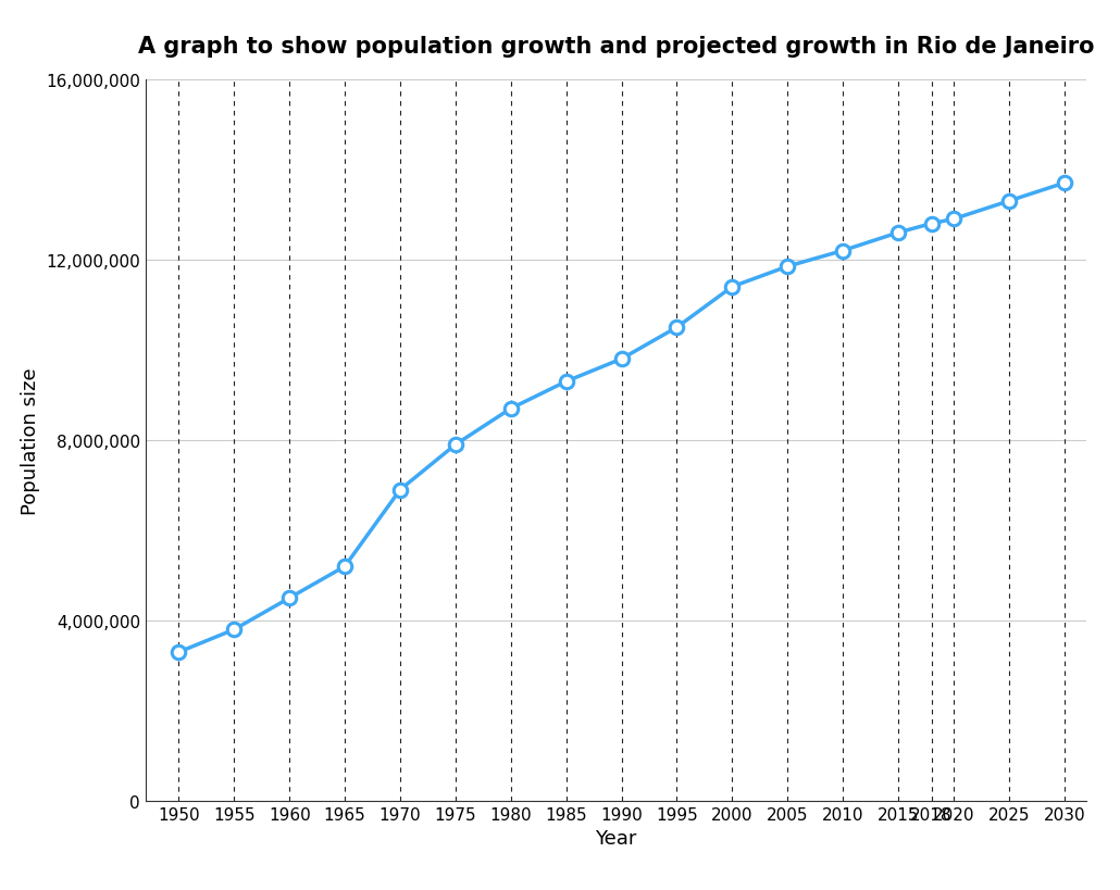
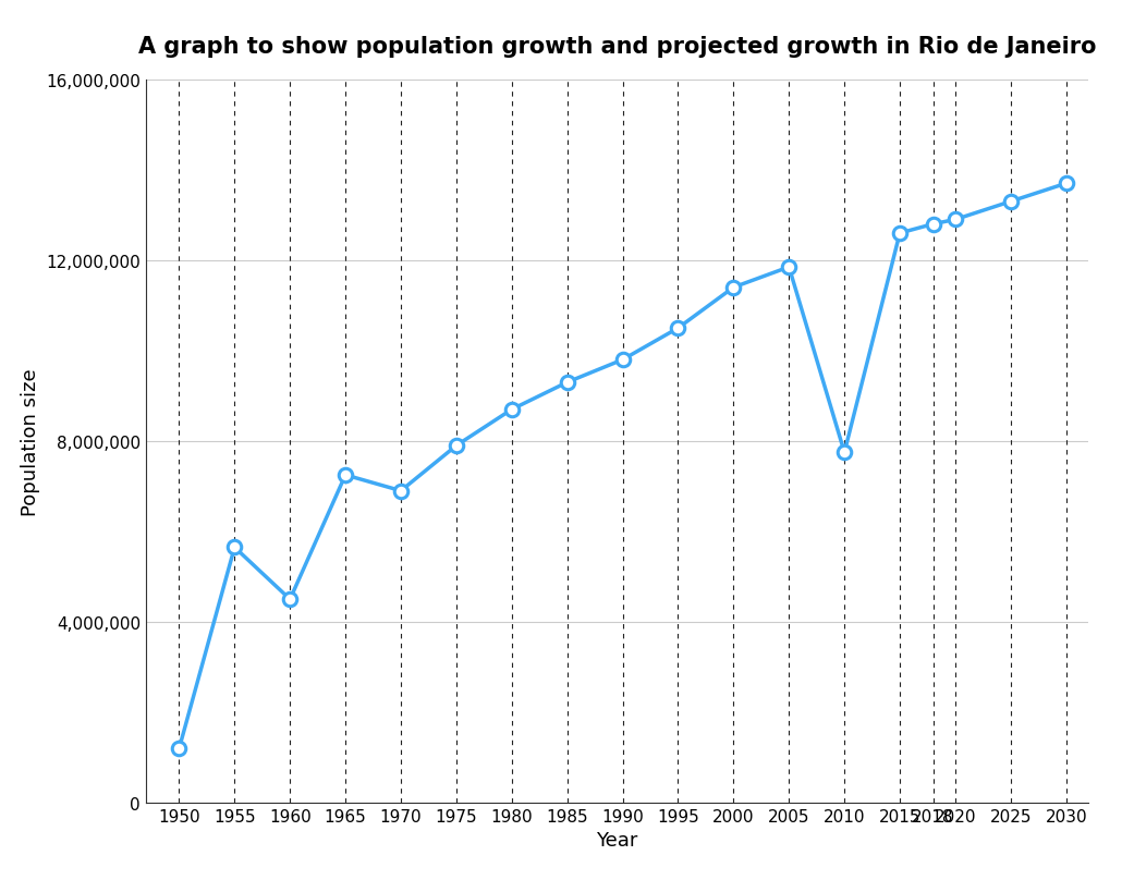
1950: 3,300,000 -> 1,200,000
1955: 3,800,000 -> 5,650,000
1965: 5,200,000 -> 7,250,000
2010: 12,200,000 -> 7,750,000
